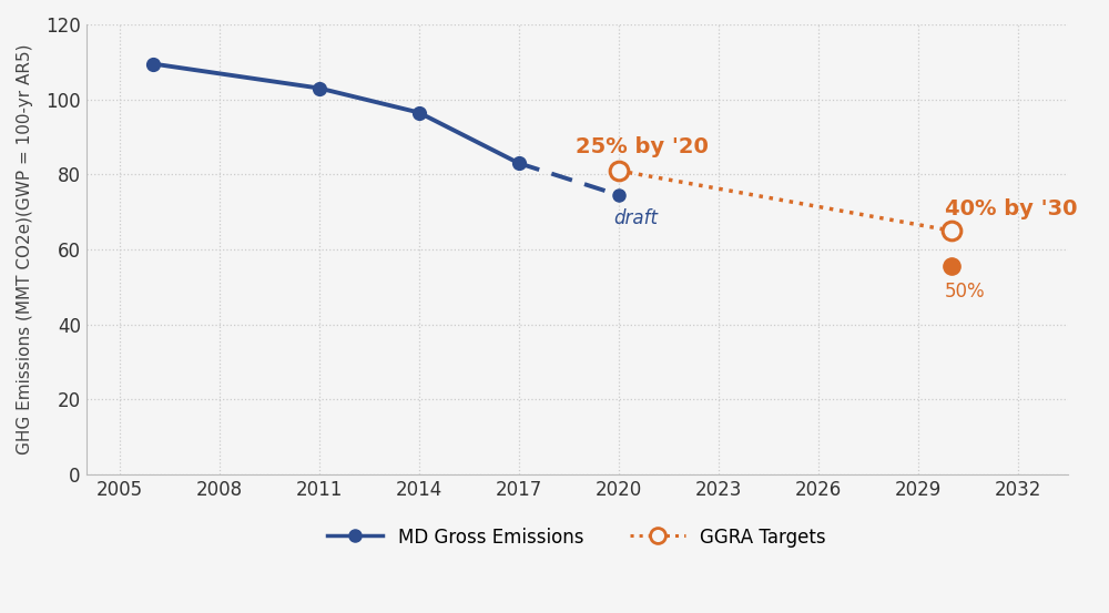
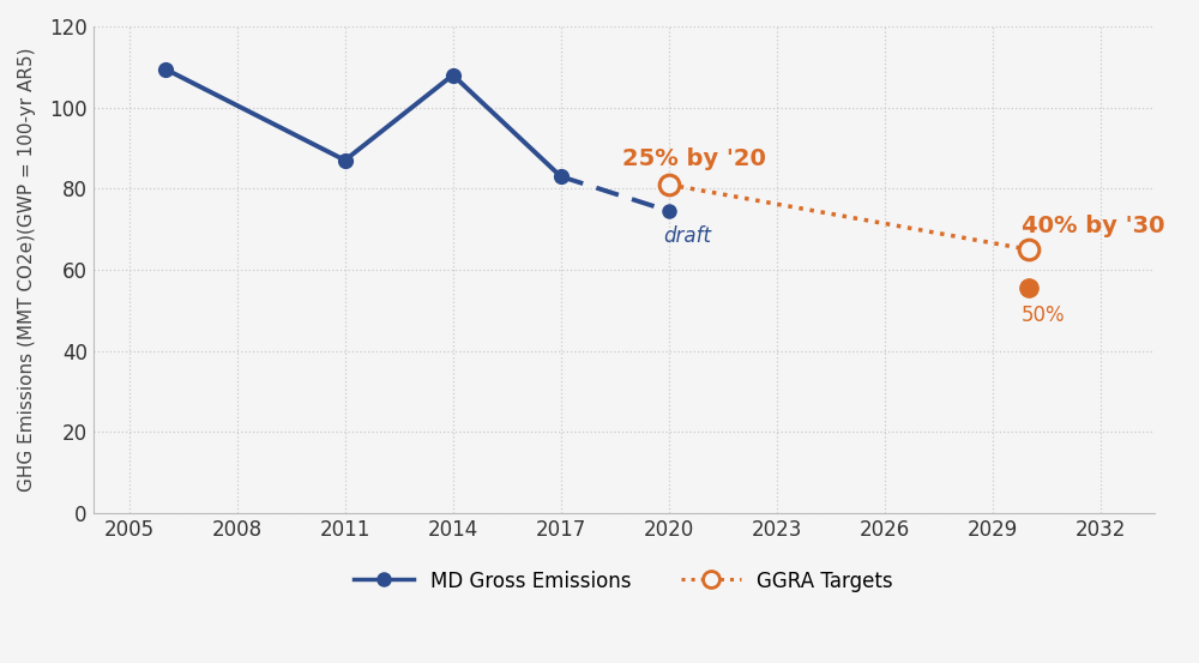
2011: 103.0 -> 87.0
2014: 96.5 -> 108.0
